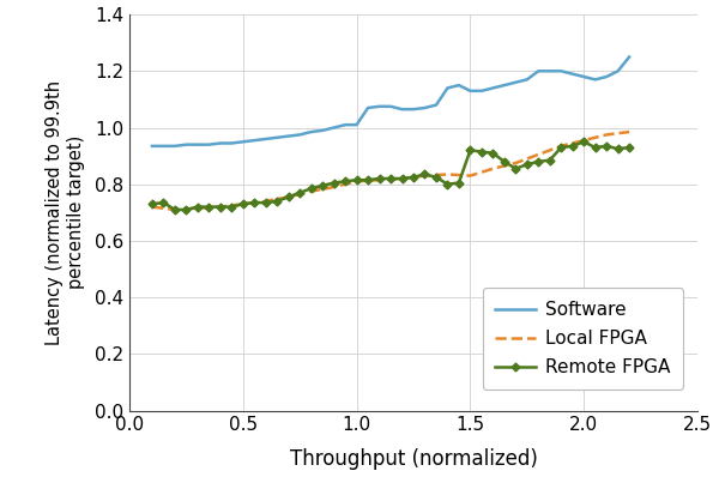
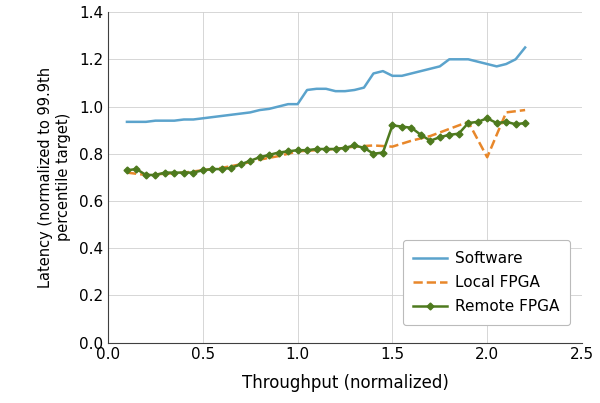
Local FPGA/2.0: 0.955 -> 0.785
